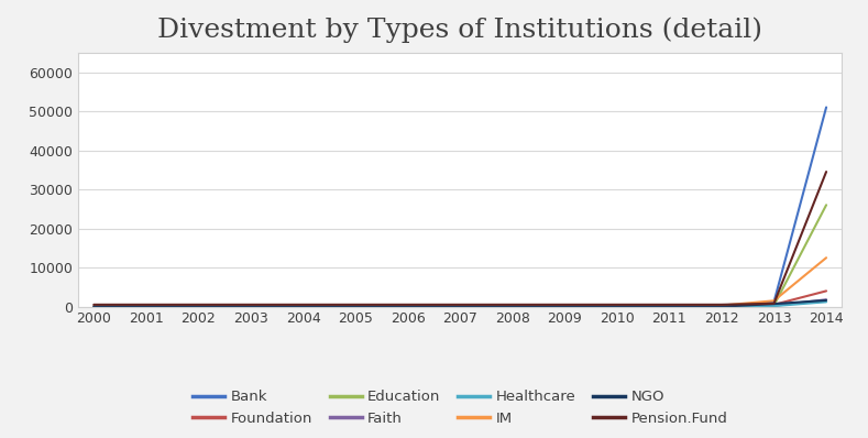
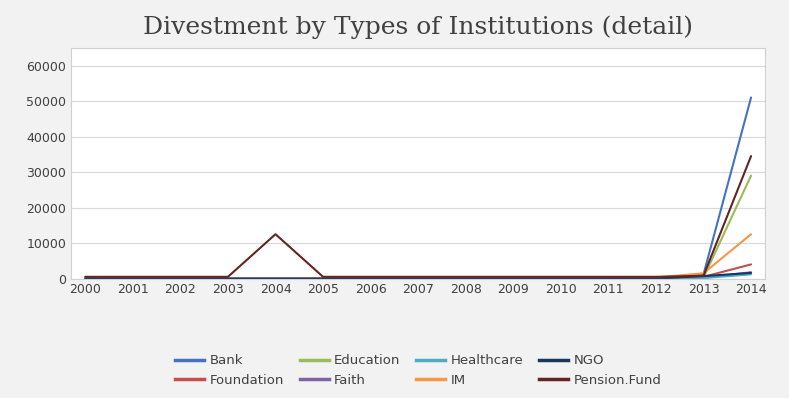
Pension.Fund/2004: 500 -> 12500
Education/2014: 26000 -> 29000
